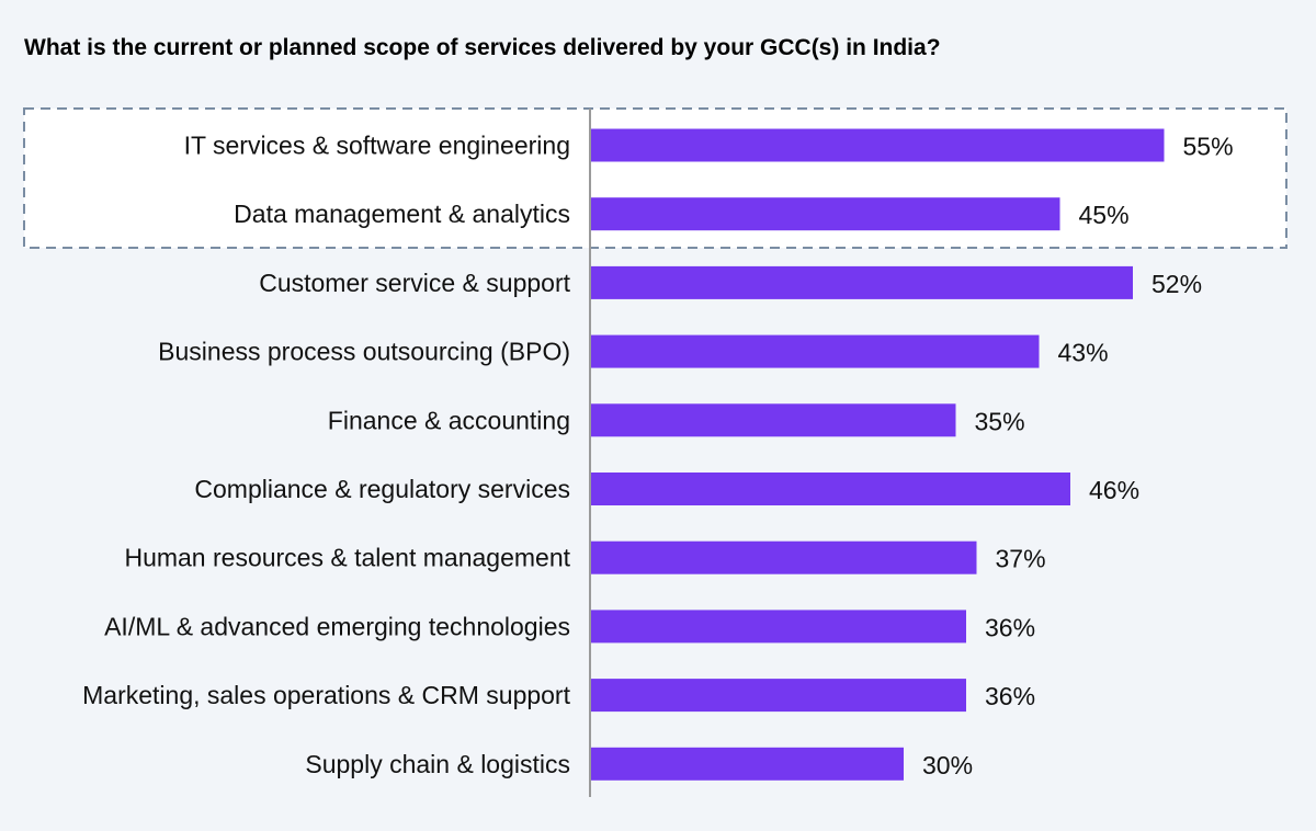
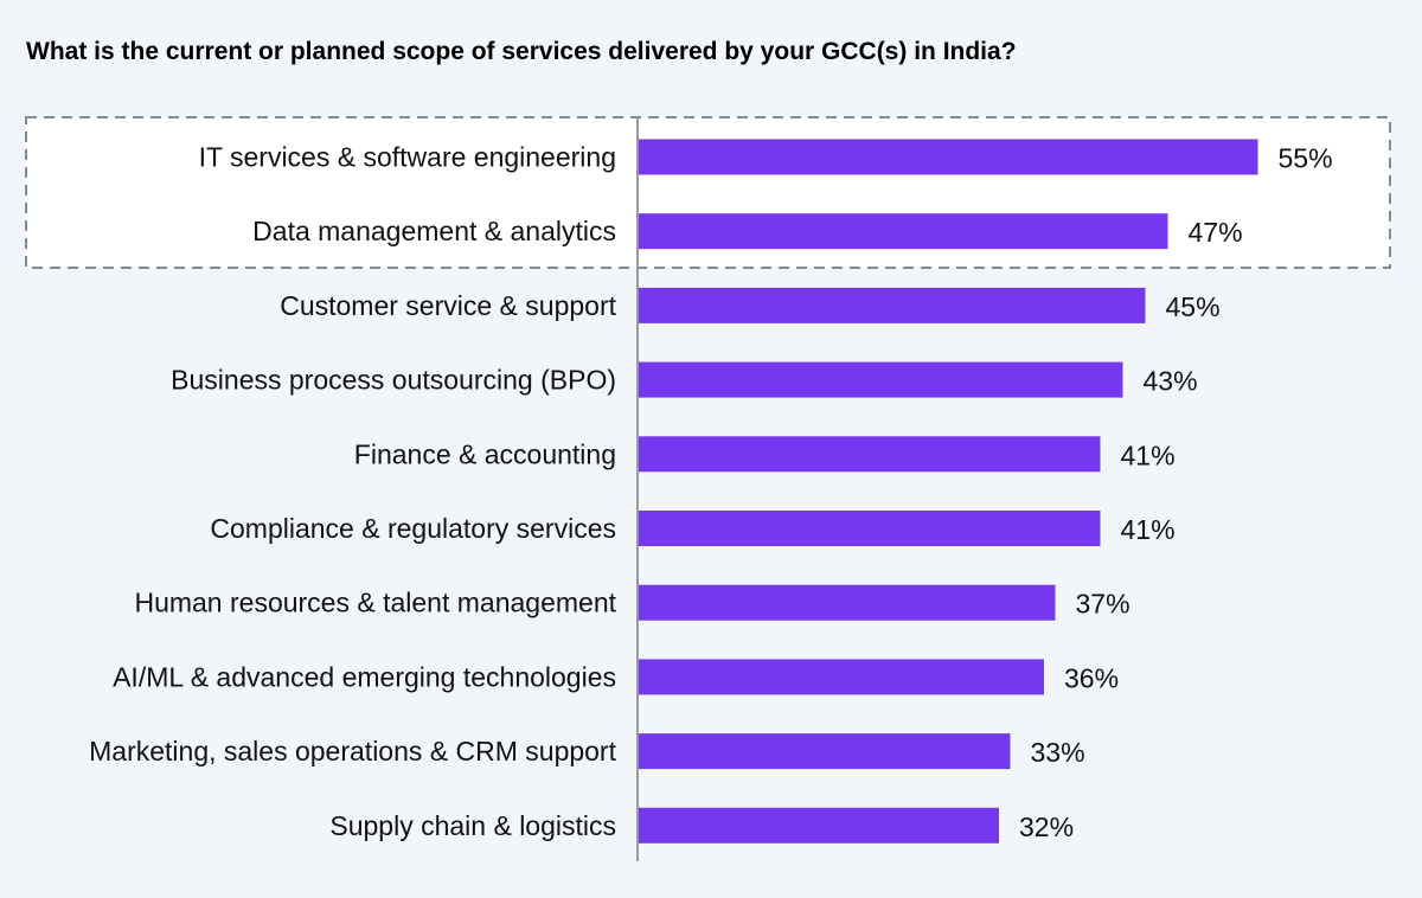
Data management & analytics: 45% -> 47%
Customer service & support: 52% -> 45%
Finance & accounting: 35% -> 41%
Compliance & regulatory services: 46% -> 41%
Marketing, sales operations & CRM support: 36% -> 33%
Supply chain & logistics: 30% -> 32%
